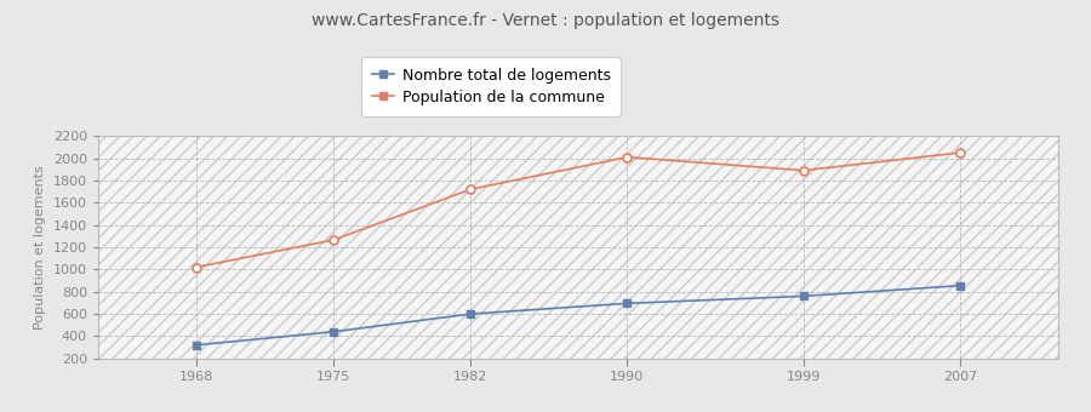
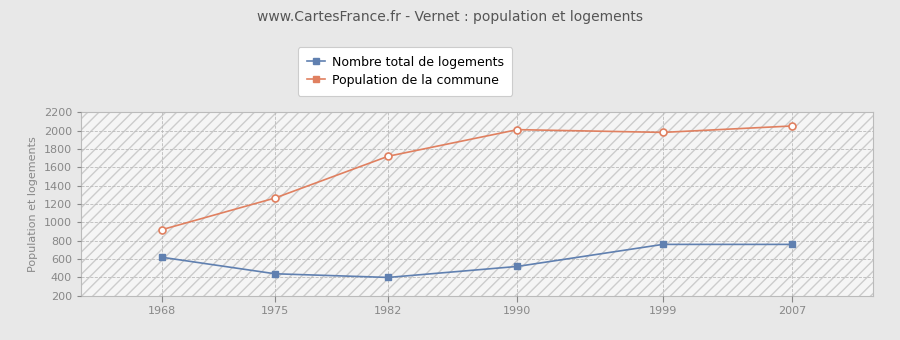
Nombre total de logements/1968: 320 -> 620
Population de la commune/1968: 1020 -> 920
Nombre total de logements/1982: 600 -> 400
Nombre total de logements/1990: 700 -> 520
Population de la commune/1999: 1890 -> 1980
Nombre total de logements/2007: 860 -> 760
